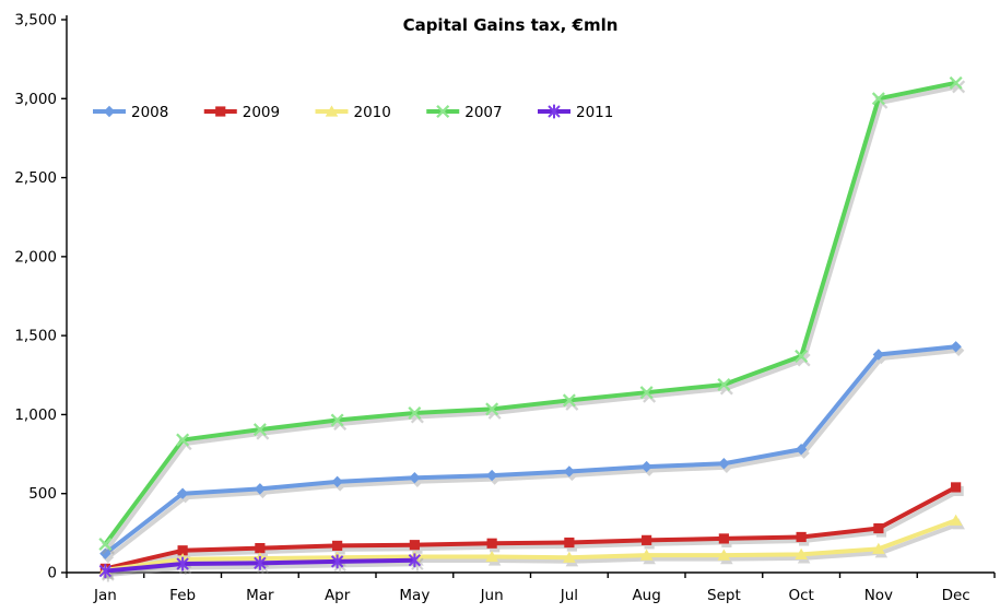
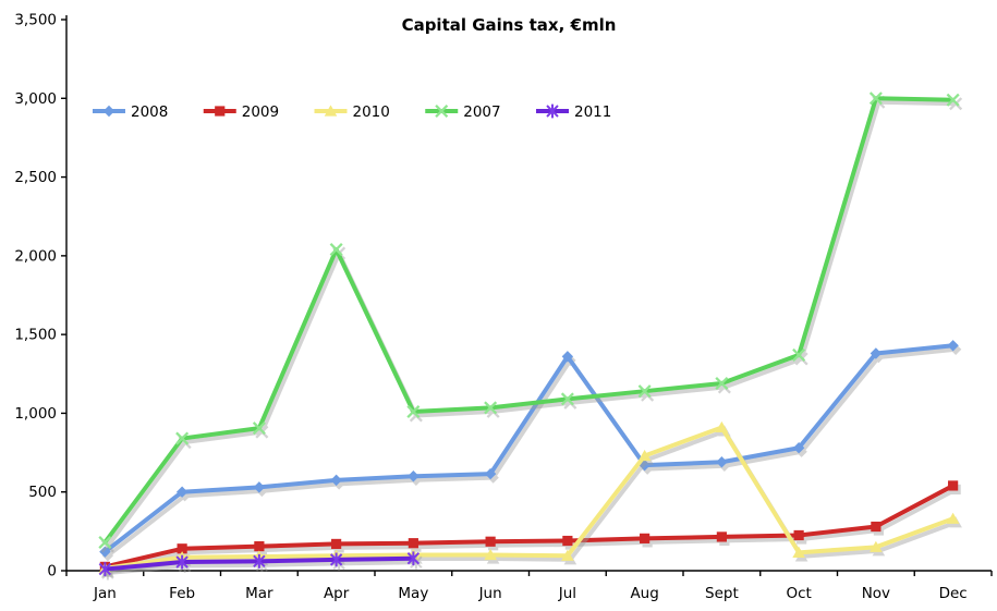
2007/Apr: 960 -> 2040
2008/Jul: 640 -> 1360
2010/Aug: 110 -> 730
2010/Sept: 110 -> 910
2007/Dec: 3100 -> 2990
